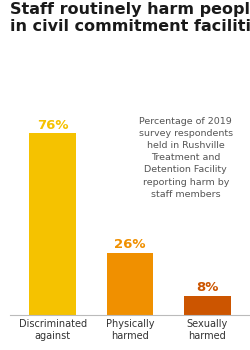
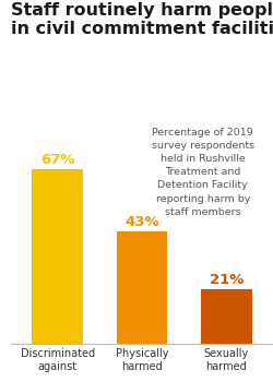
Discriminated against: 76% -> 67%
Physically harmed: 26% -> 43%
Sexually harmed: 8% -> 21%
